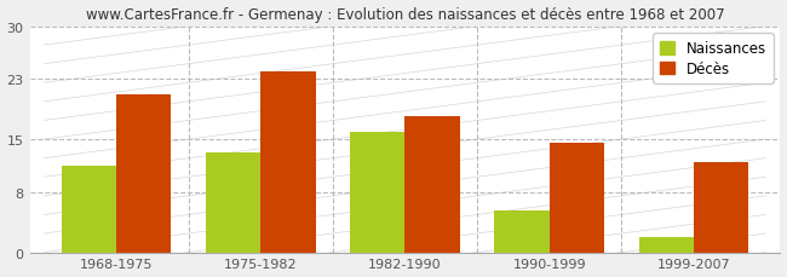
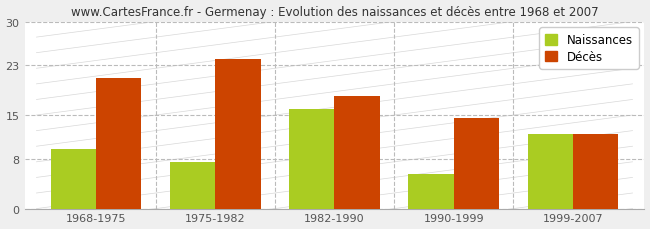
Naissances/1968-1975: 11.4 -> 9.5
Naissances/1975-1982: 13.2 -> 7.5
Naissances/1999-2007: 2.0 -> 12.0
